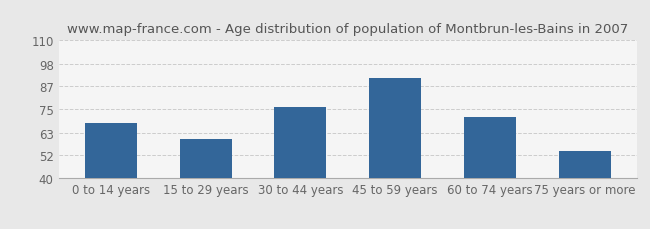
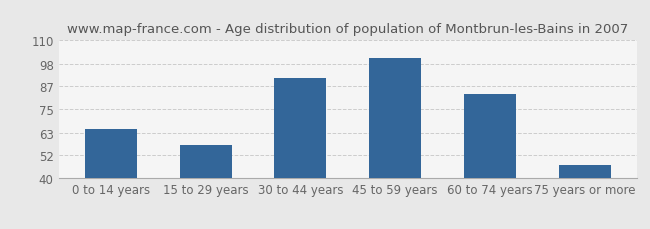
0 to 14 years: 68 -> 65
15 to 29 years: 60 -> 57
30 to 44 years: 76 -> 91
45 to 59 years: 91 -> 101
60 to 74 years: 71 -> 83
75 years or more: 54 -> 47
